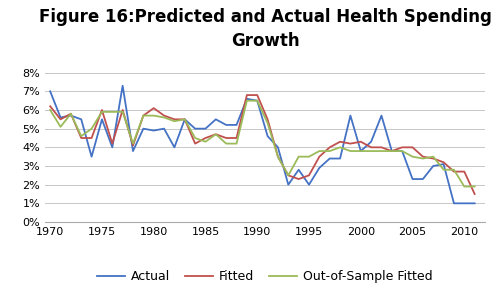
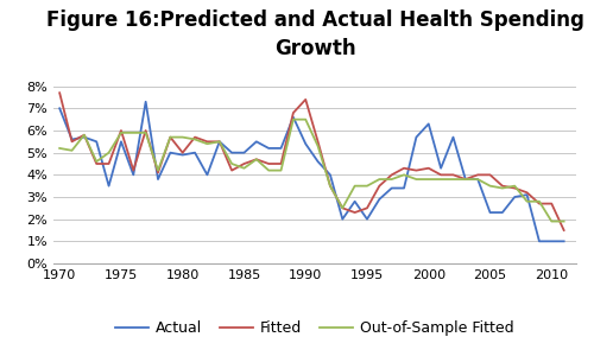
Fitted/1970: 6.2% -> 7.7%
Out-of-Sample Fitted/1970: 6.0% -> 5.2%
Fitted/1980: 6.1% -> 5.0%
Actual/1990: 6.5% -> 5.4%
Fitted/1990: 6.8% -> 7.4%
Actual/2000: 3.8% -> 6.3%
